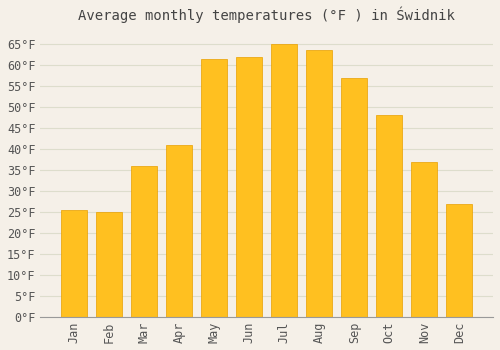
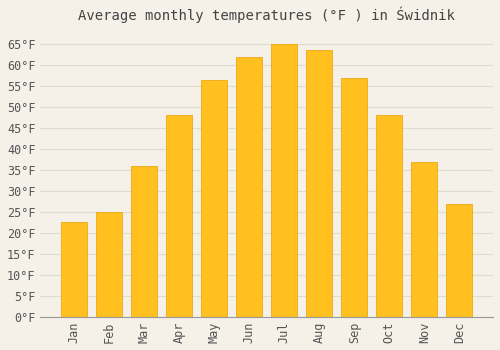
Jan: 25.5°F -> 22.5°F
Apr: 41.0°F -> 48.0°F
May: 61.5°F -> 56.5°F
